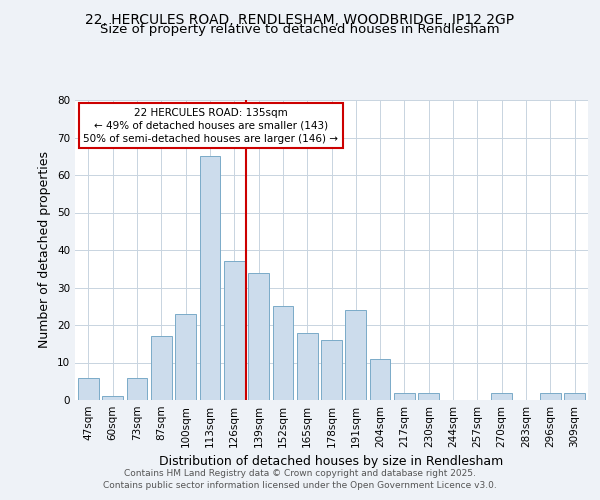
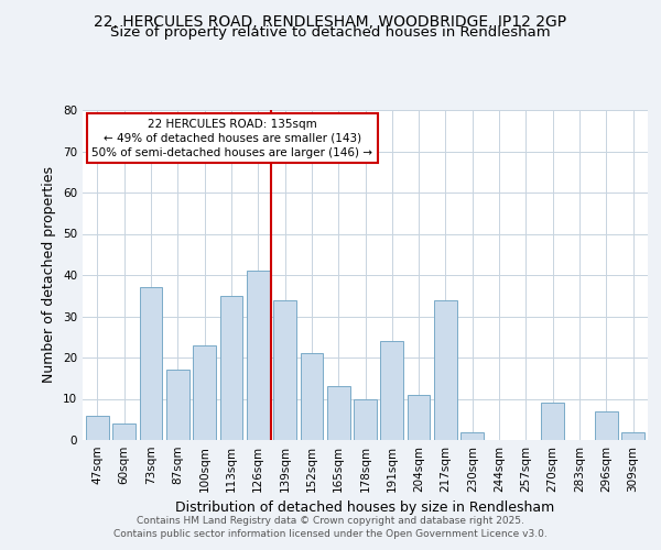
60sqm: 1 -> 4
73sqm: 6 -> 37
113sqm: 65 -> 35
126sqm: 37 -> 41
152sqm: 25 -> 21
165sqm: 18 -> 13
178sqm: 16 -> 10
217sqm: 2 -> 34
270sqm: 2 -> 9
296sqm: 2 -> 7
